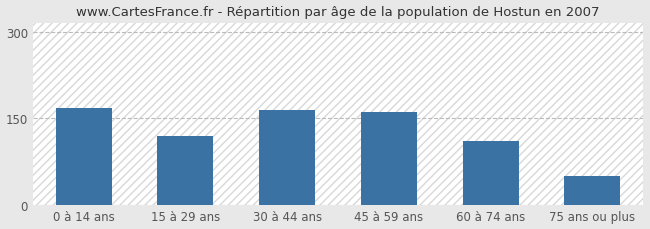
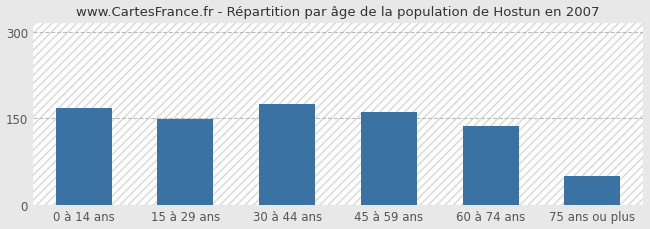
15 à 29 ans: 120 -> 149
30 à 44 ans: 164 -> 174
60 à 74 ans: 110 -> 137
